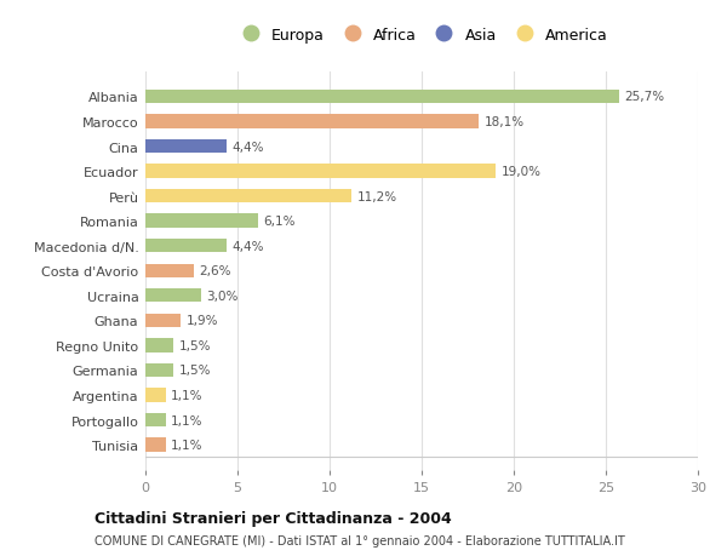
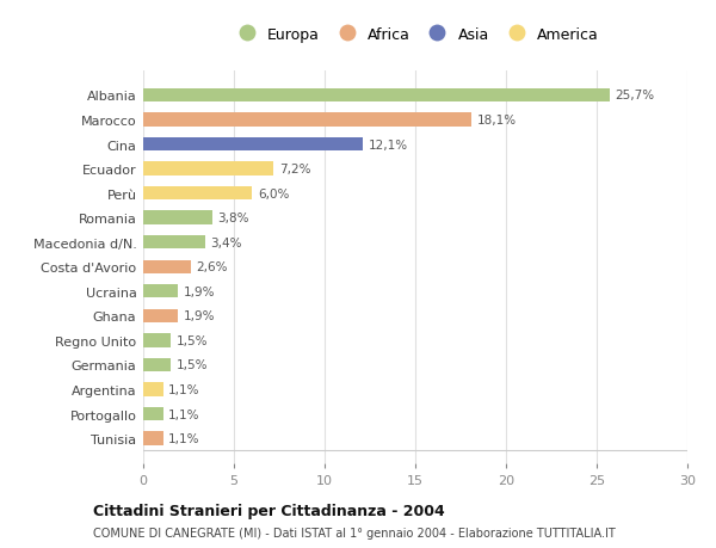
Cina: 4,4% -> 12,1%
Ecuador: 19,0% -> 7,2%
Perù: 11,2% -> 6,0%
Romania: 6,1% -> 3,8%
Macedonia d/N.: 4,4% -> 3,4%
Ucraina: 3,0% -> 1,9%
